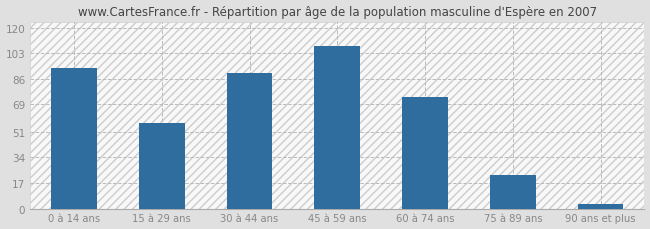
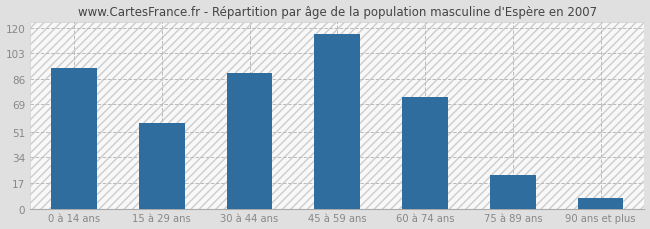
45 à 59 ans: 108 -> 116
90 ans et plus: 3 -> 7
